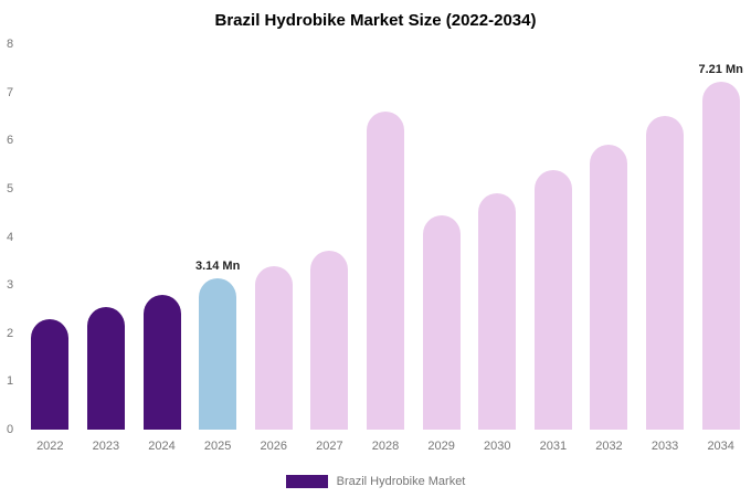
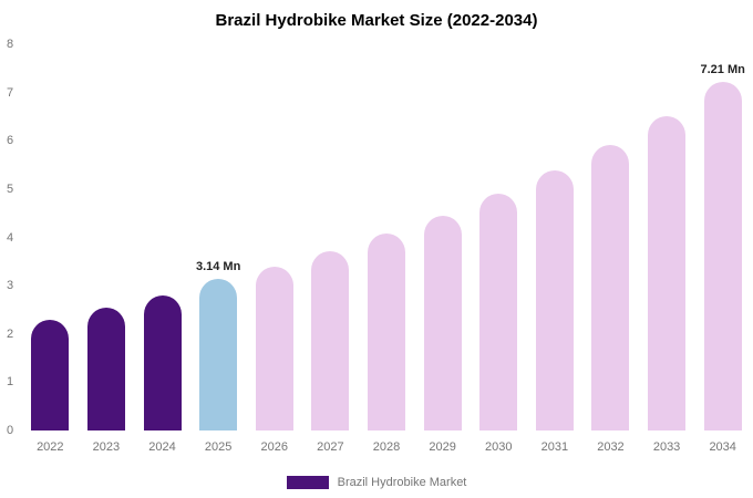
2028: 6.6 -> 4.1
